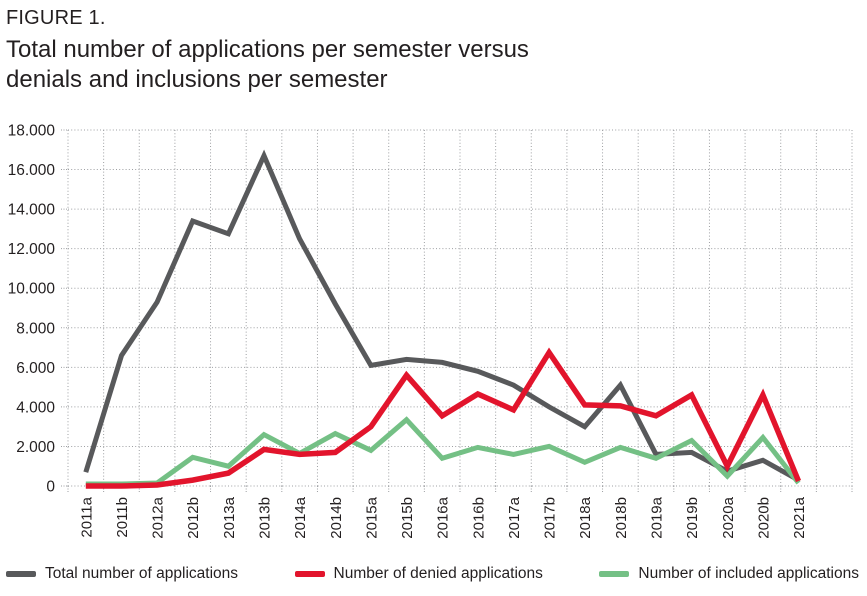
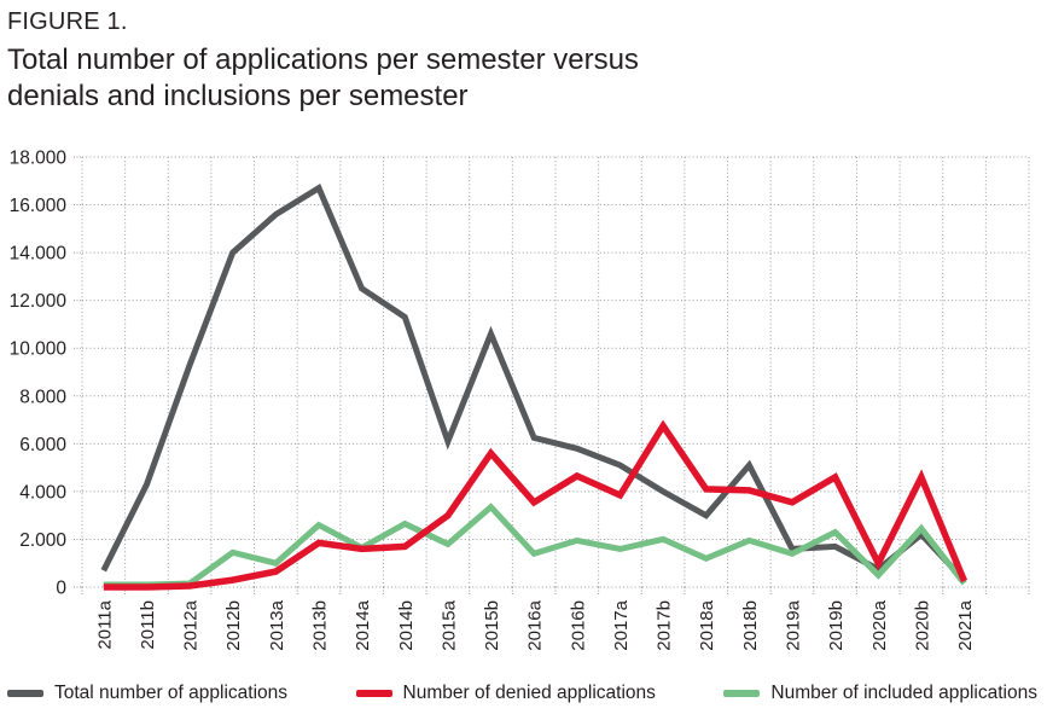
Total number of applications/2011b: 6600 -> 4300
Total number of applications/2012b: 13400 -> 14000
Total number of applications/2013a: 12800 -> 15600
Total number of applications/2014b: 9200 -> 11300
Total number of applications/2015b: 6400 -> 10600
Total number of applications/2020b: 1300 -> 2200
